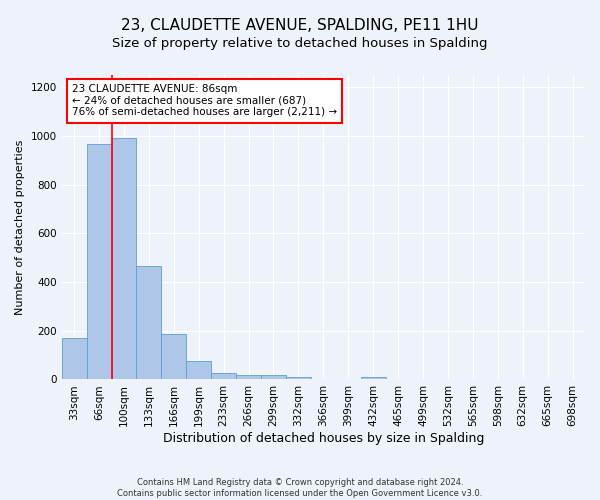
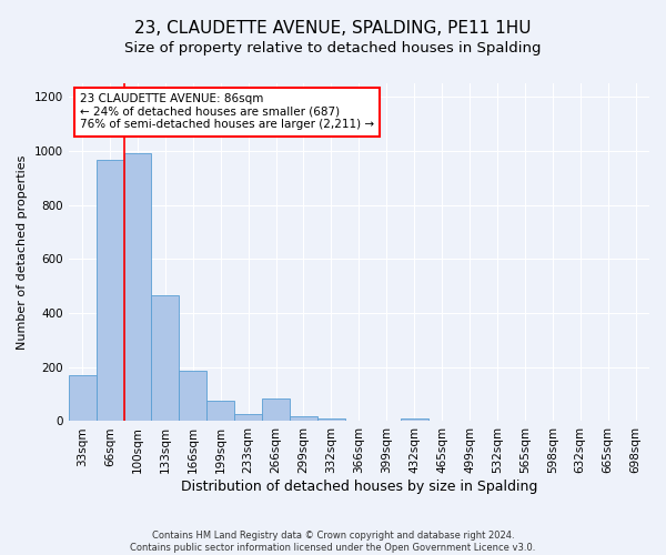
266sqm: 20 -> 85
